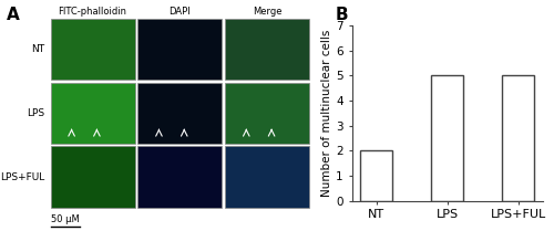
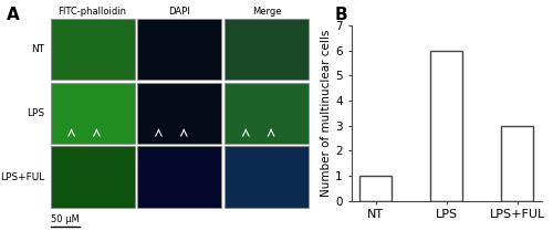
NT: 2 -> 1
LPS: 5 -> 6
LPS+FUL: 5 -> 3
